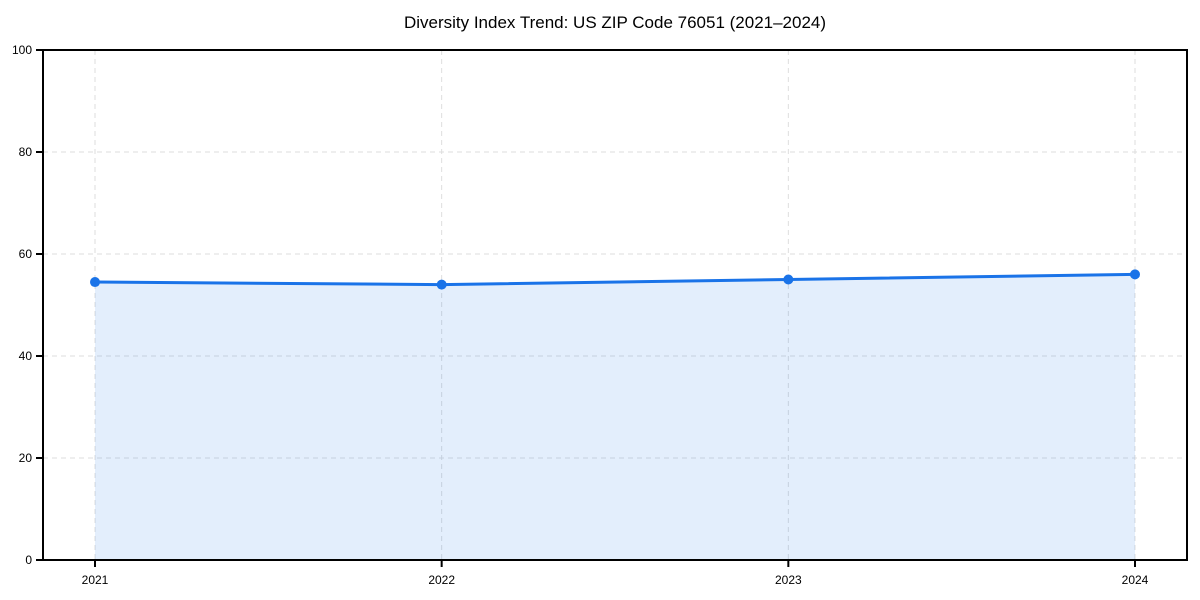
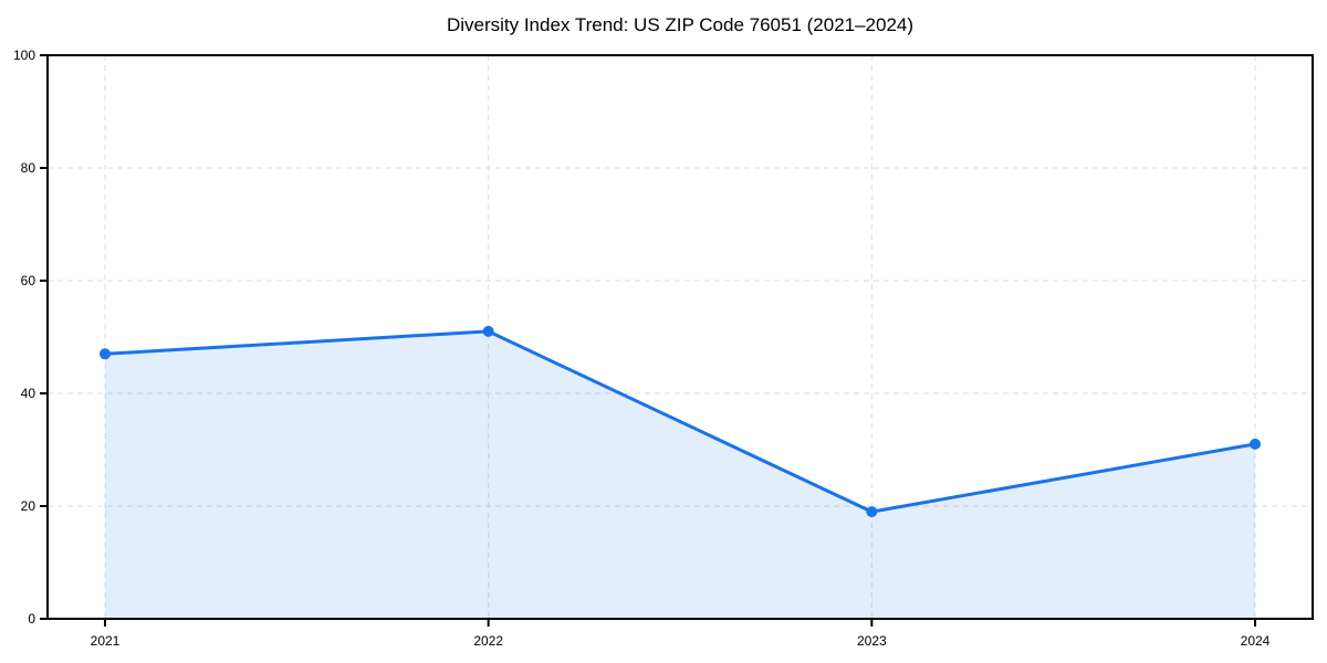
2021: 54 -> 47
2022: 54 -> 51
2023: 55 -> 19
2024: 56 -> 31
